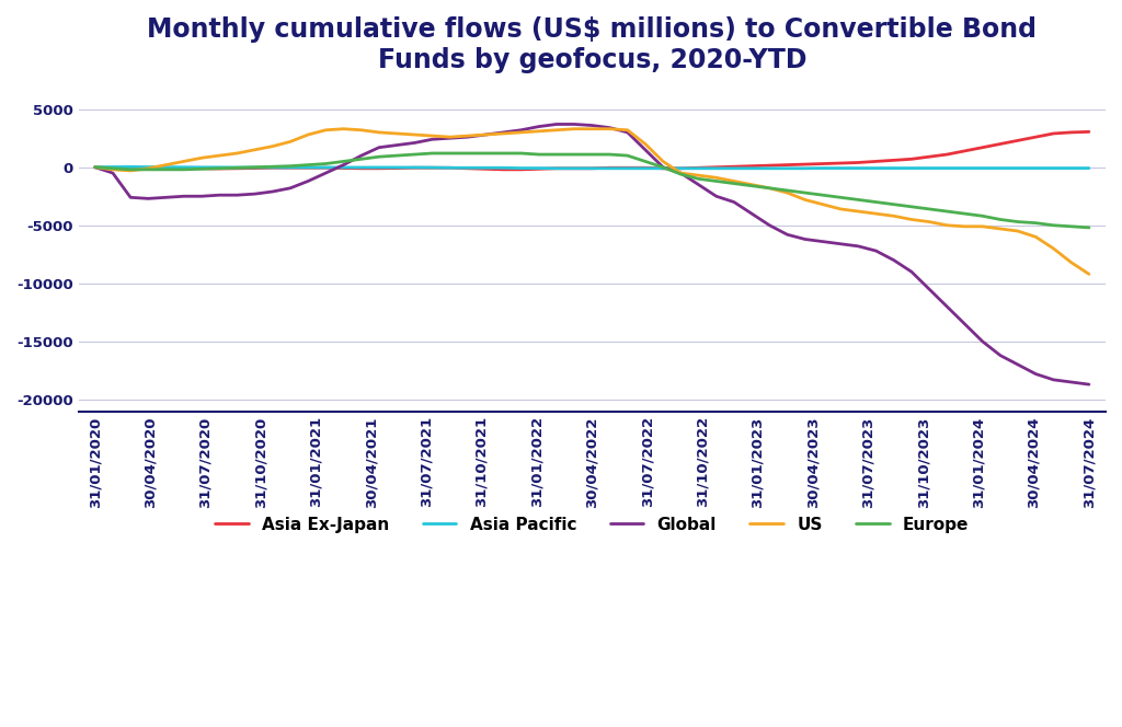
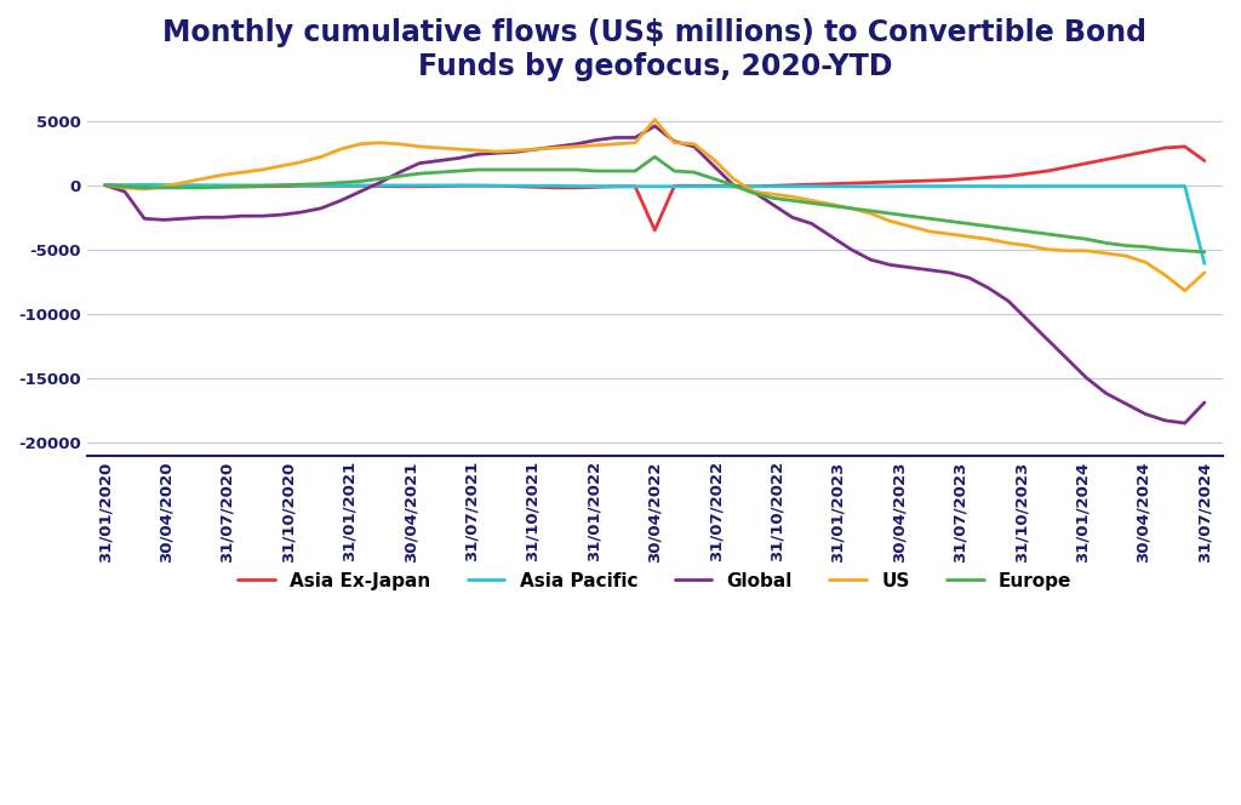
Asia Ex-Japan/30/04/2022: -100 -> -3500
Global/30/04/2022: 3600 -> 4600
US/30/04/2022: 3300 -> 5100
Europe/30/04/2022: 1100 -> 2200
Asia Ex-Japan/31/07/2024: 3000 -> 1900
Asia Pacific/31/07/2024: -100 -> -6100
Global/31/07/2024: -18700 -> -16900
US/31/07/2024: -9200 -> -6800
